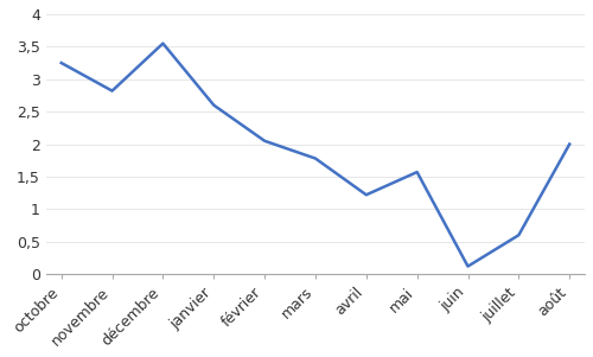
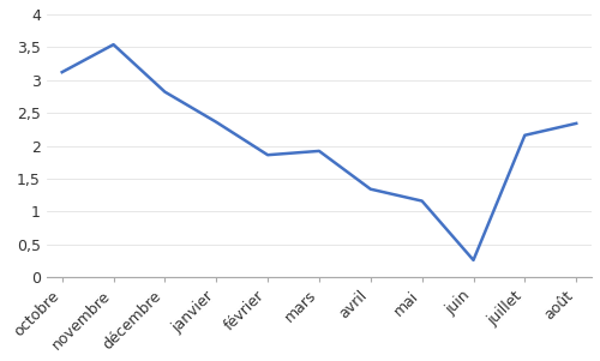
octobre: 3,25 -> 3,12
novembre: 2,82 -> 3,54
décembre: 3,55 -> 2,82
janvier: 2,60 -> 2,36
février: 2,05 -> 1,86
mars: 1,78 -> 1,92
avril: 1,22 -> 1,34
mai: 1,57 -> 1,16
juin: 0,12 -> 0,26
juillet: 0,60 -> 2,16
août: 2,00 -> 2,34
